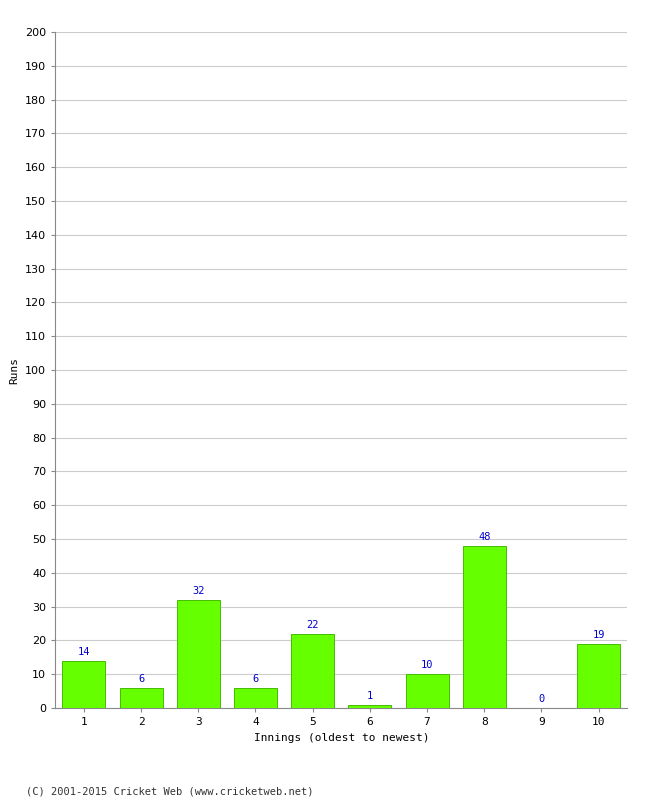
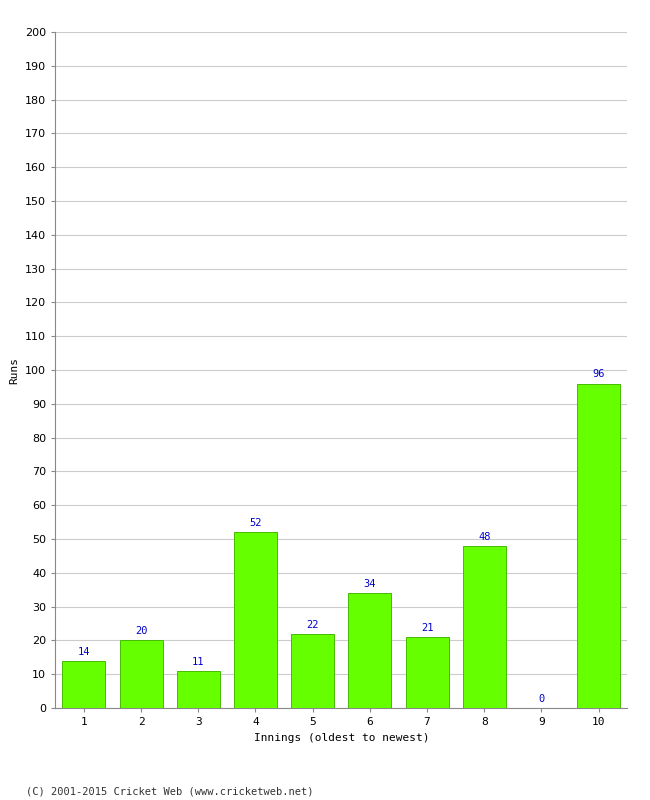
2: 6 -> 20
3: 32 -> 11
4: 6 -> 52
6: 1 -> 34
7: 10 -> 21
10: 19 -> 96
